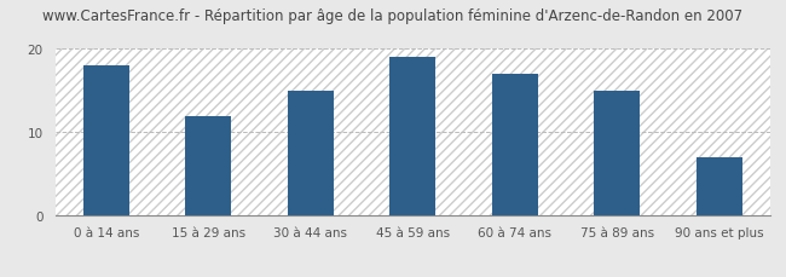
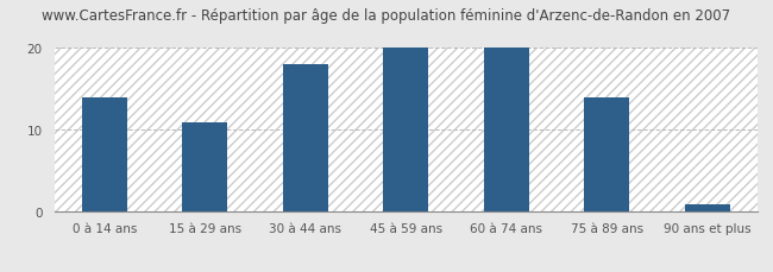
0 à 14 ans: 18 -> 14
15 à 29 ans: 12 -> 11
30 à 44 ans: 15 -> 18
45 à 59 ans: 19 -> 20
60 à 74 ans: 17 -> 20
75 à 89 ans: 15 -> 14
90 ans et plus: 7 -> 1
